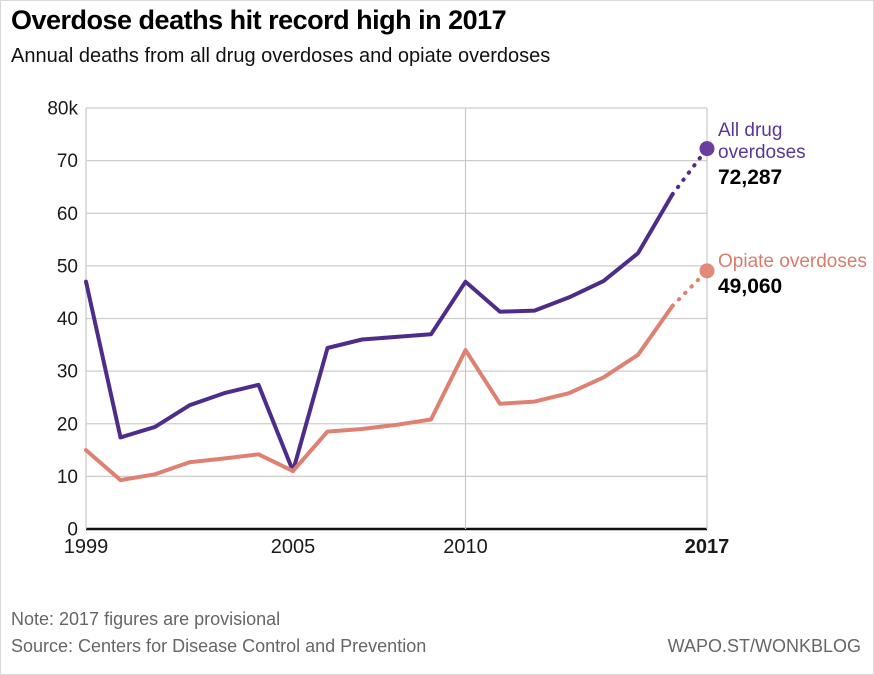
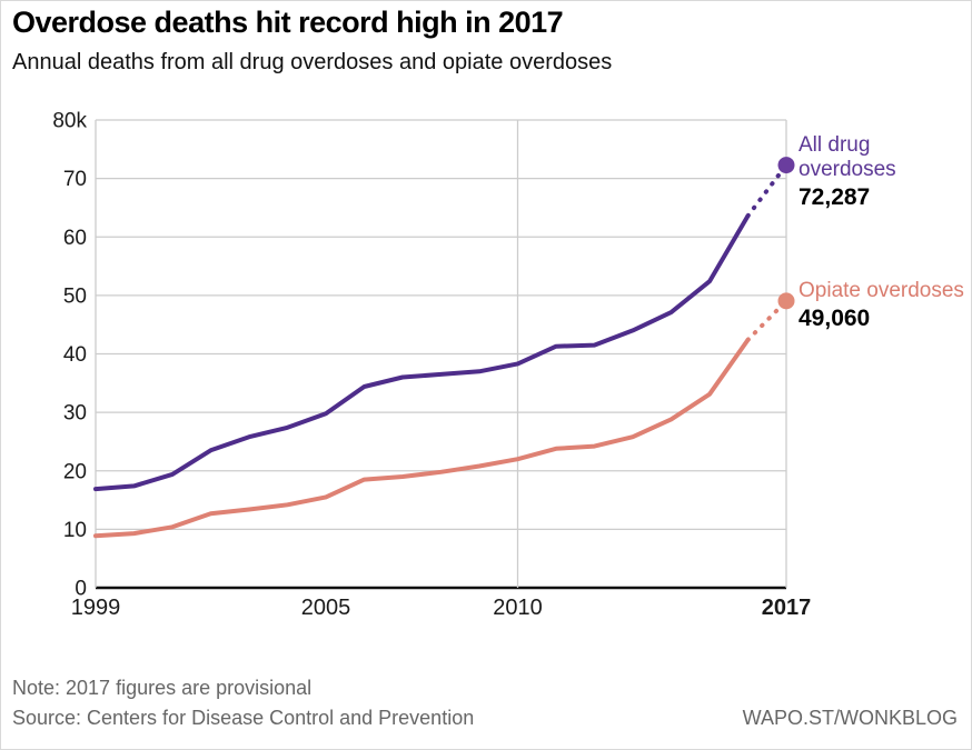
All drug overdoses/1999: 47k -> 17k
Opiate overdoses/1999: 15k -> 9k
All drug overdoses/2005: 11k -> 30k
Opiate overdoses/2005: 11k -> 16k
All drug overdoses/2010: 47k -> 38k
Opiate overdoses/2010: 34k -> 22k
